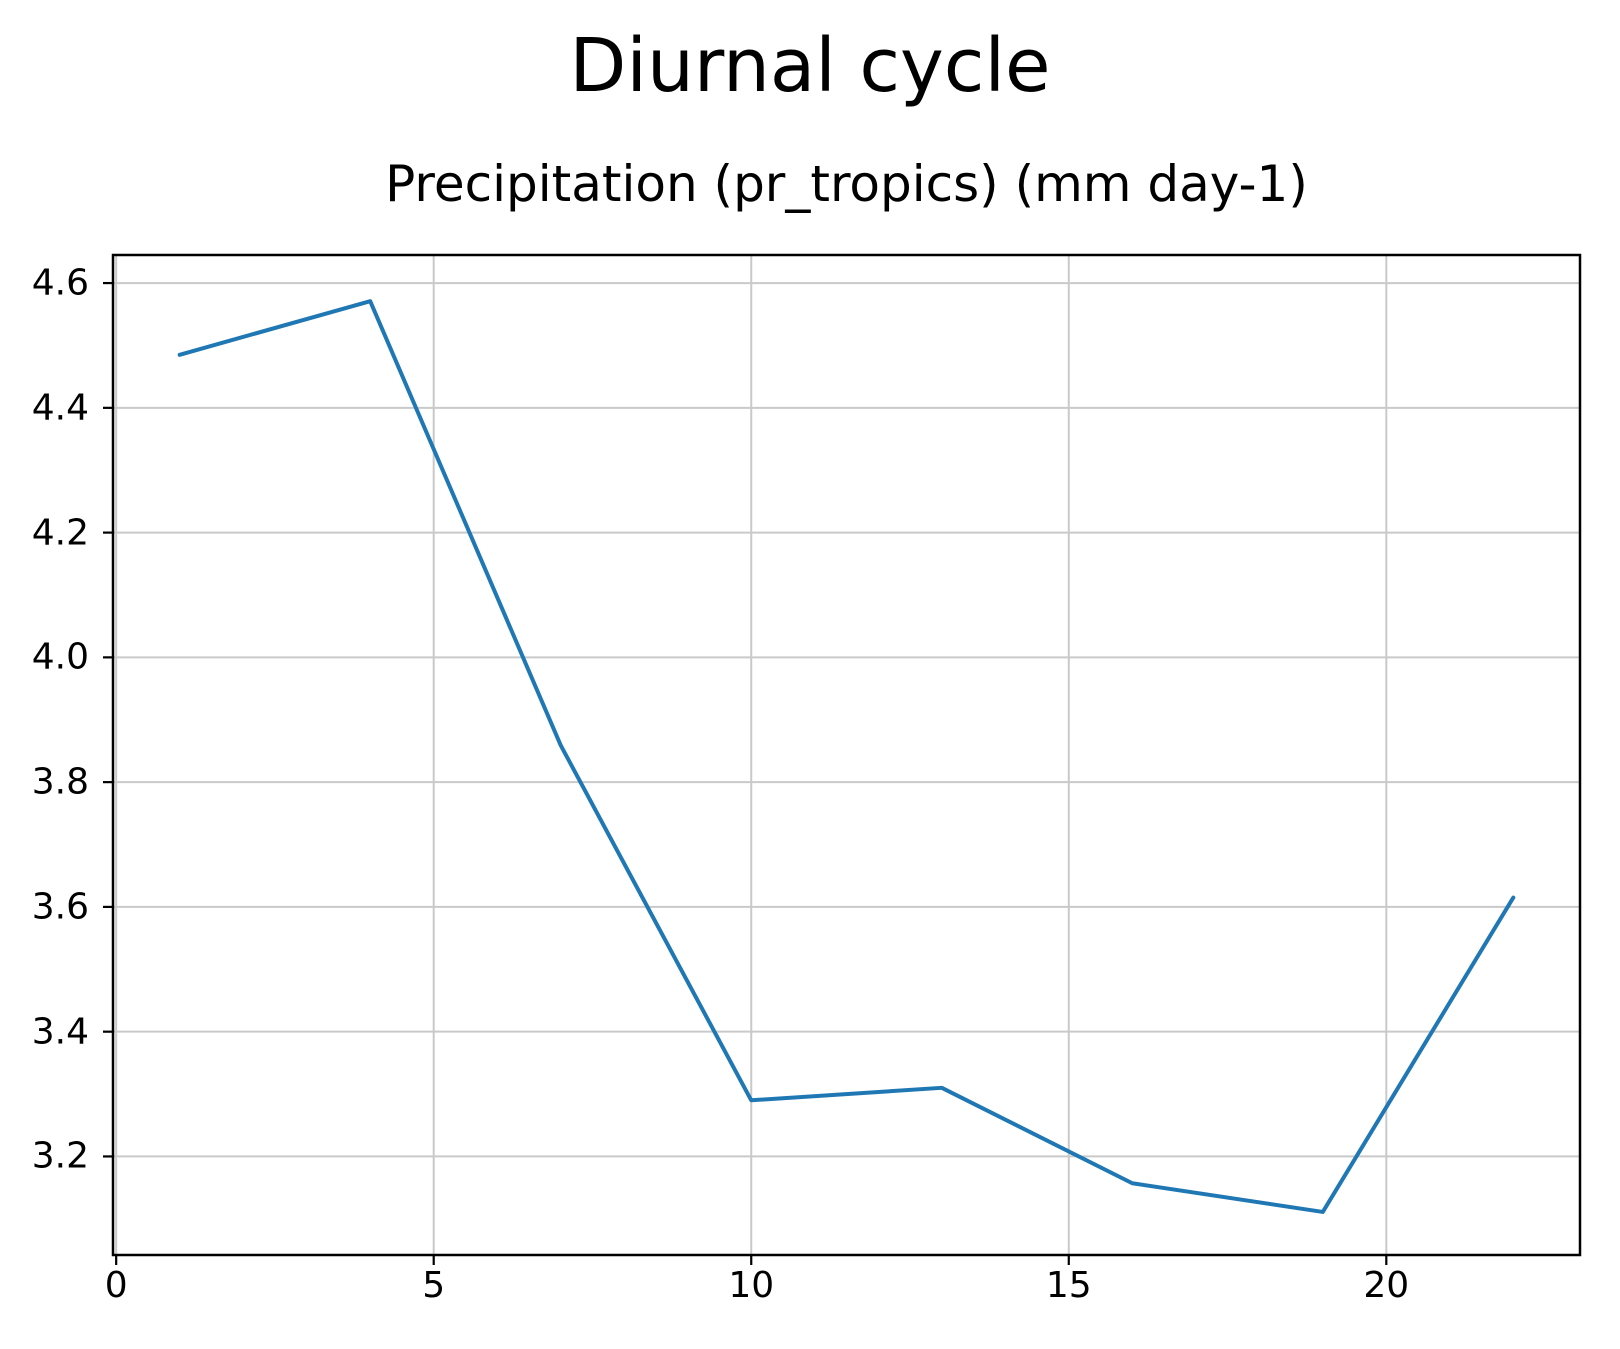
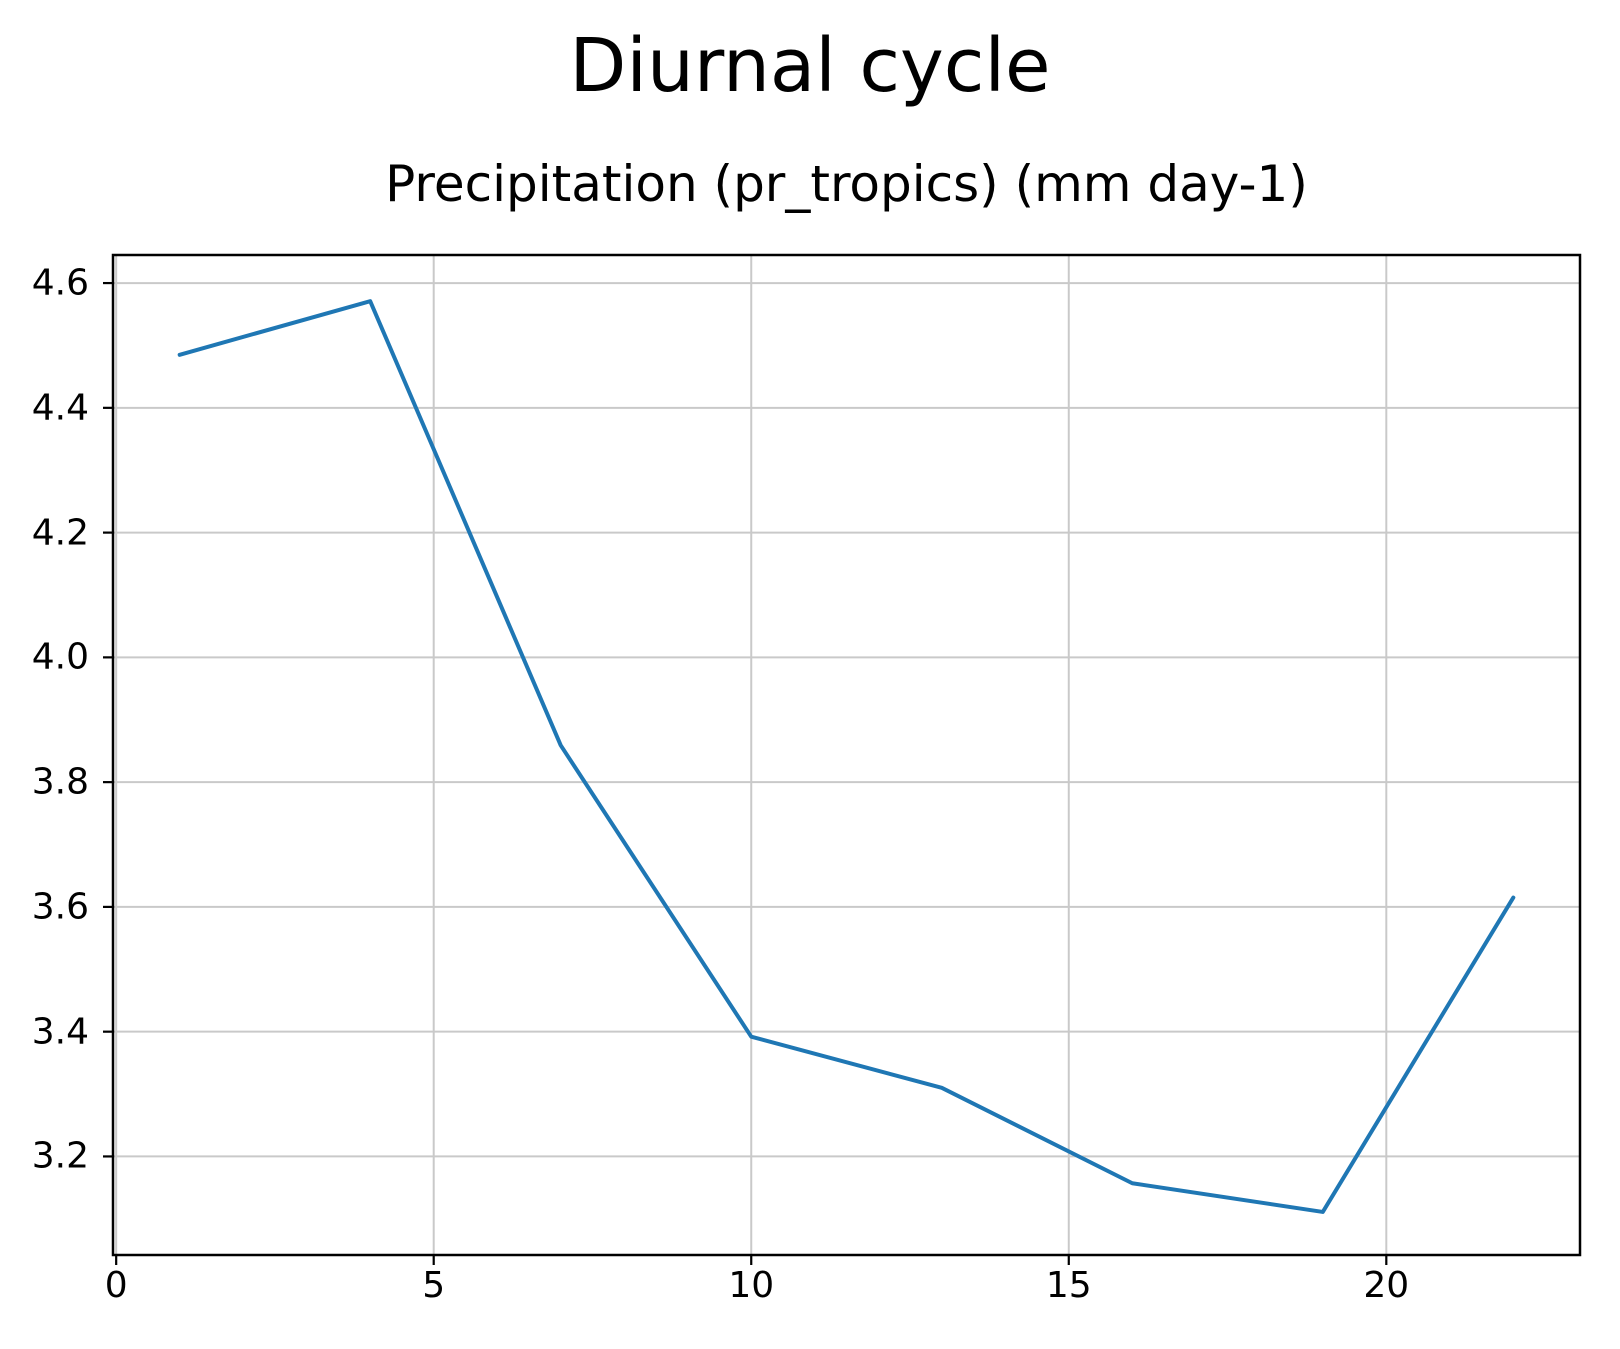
10: 3.29 -> 3.39
